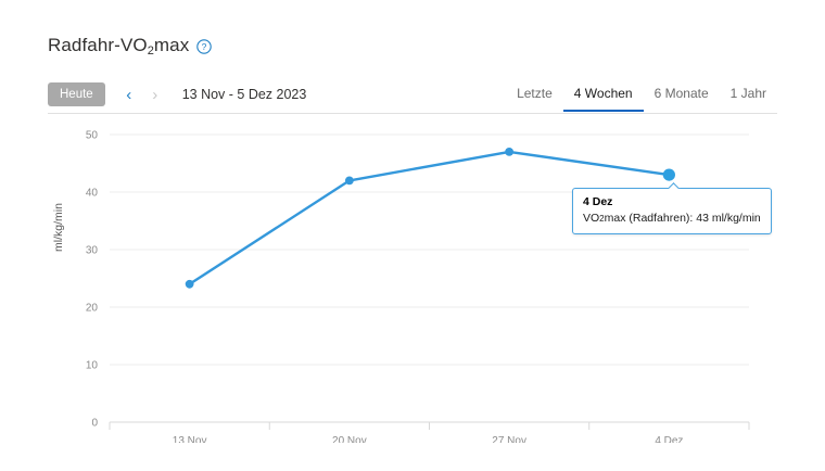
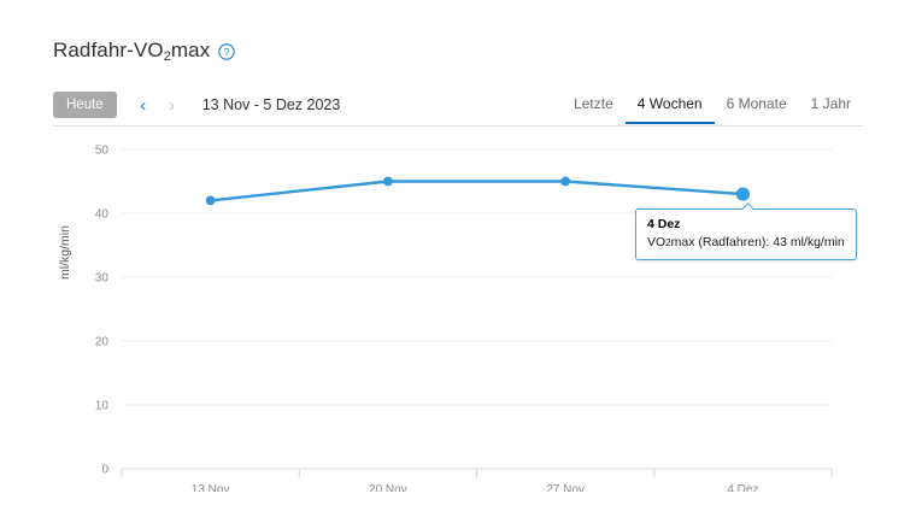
13 Nov: 24 -> 42
20 Nov: 42 -> 45
27 Nov: 47 -> 45
